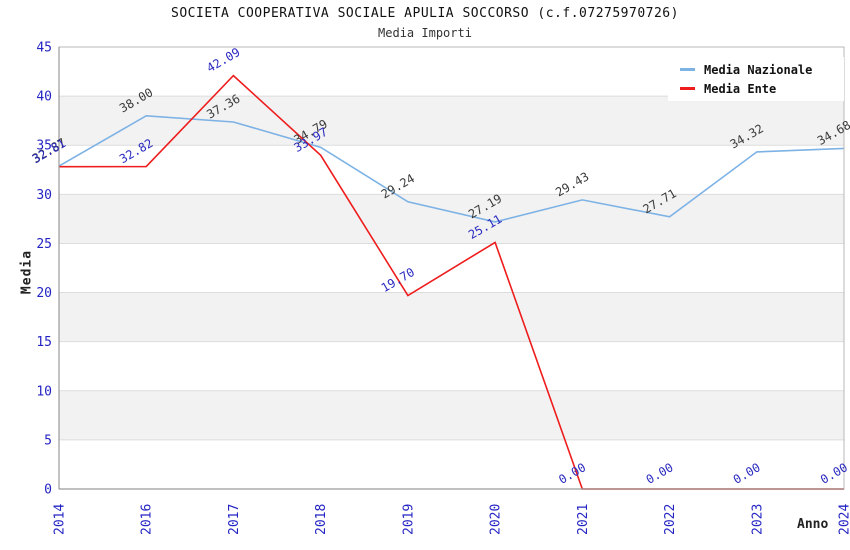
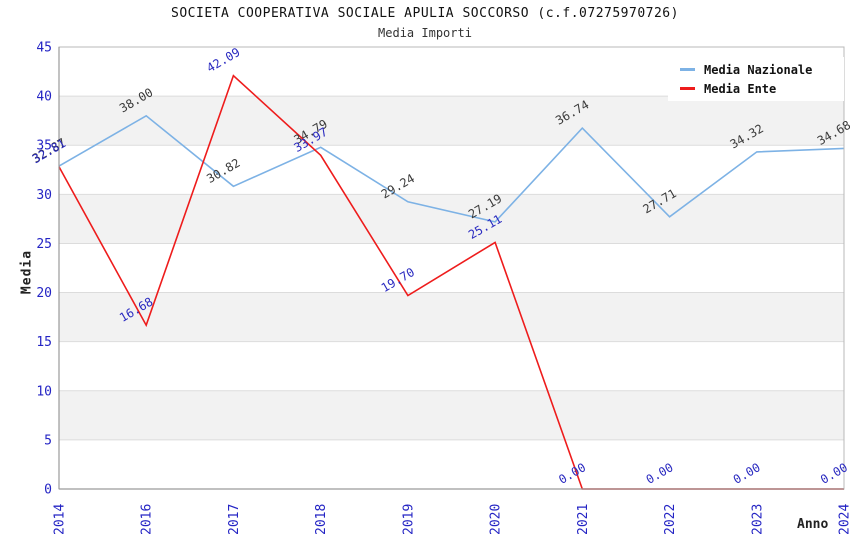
Media Ente/2016: 32.82 -> 16.68
Media Nazionale/2017: 37.36 -> 30.82
Media Nazionale/2021: 29.43 -> 36.74
